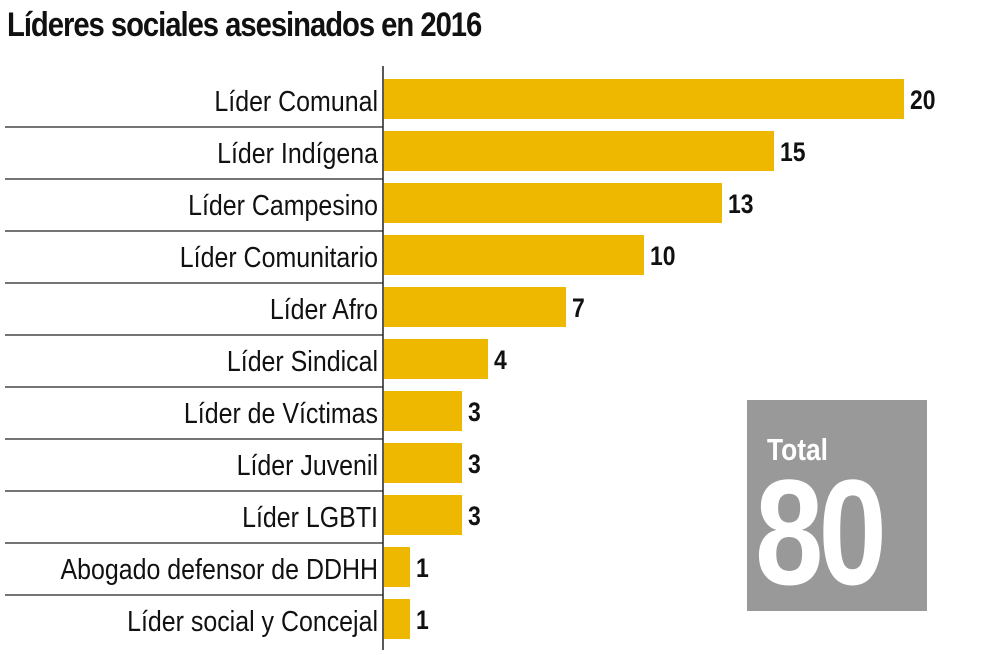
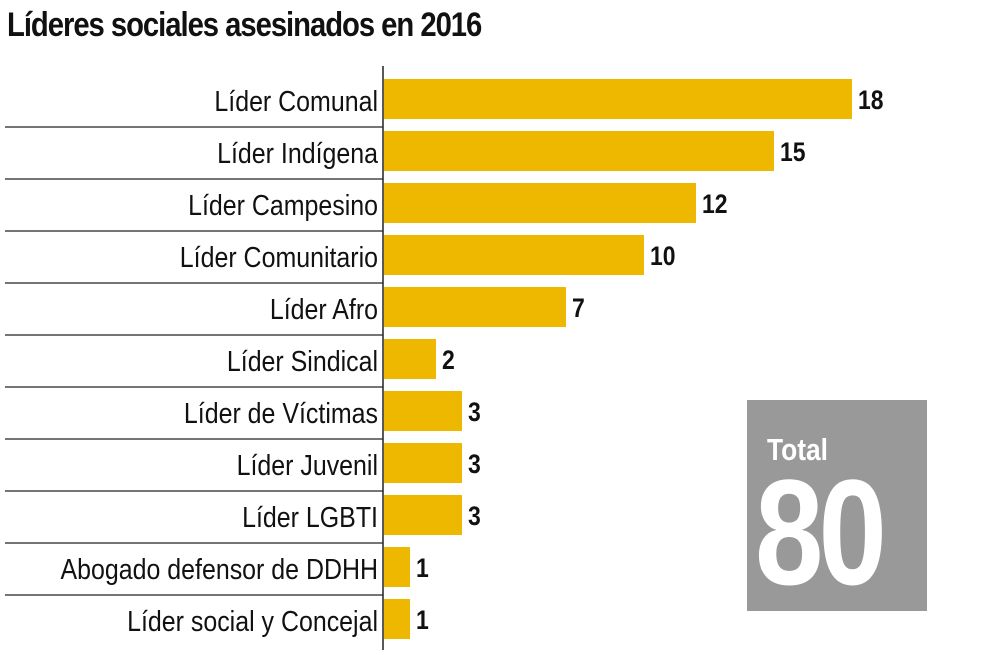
Líder Comunal: 20 -> 18
Líder Campesino: 13 -> 12
Líder Sindical: 4 -> 2
